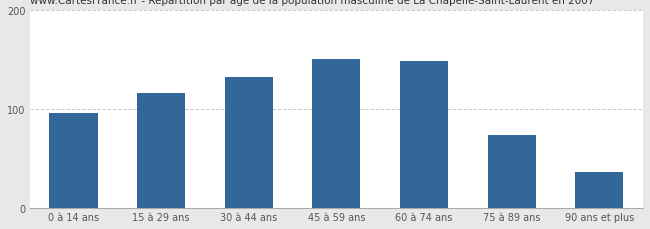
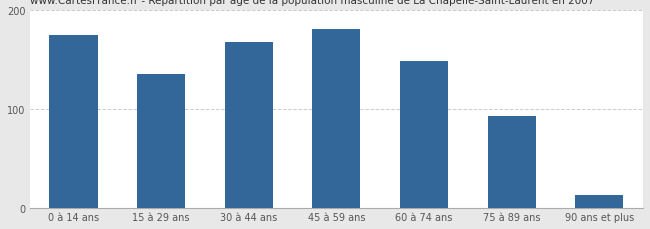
0 à 14 ans: 96 -> 175
15 à 29 ans: 116 -> 135
30 à 44 ans: 132 -> 168
45 à 59 ans: 150 -> 181
75 à 89 ans: 74 -> 93
90 ans et plus: 36 -> 13
